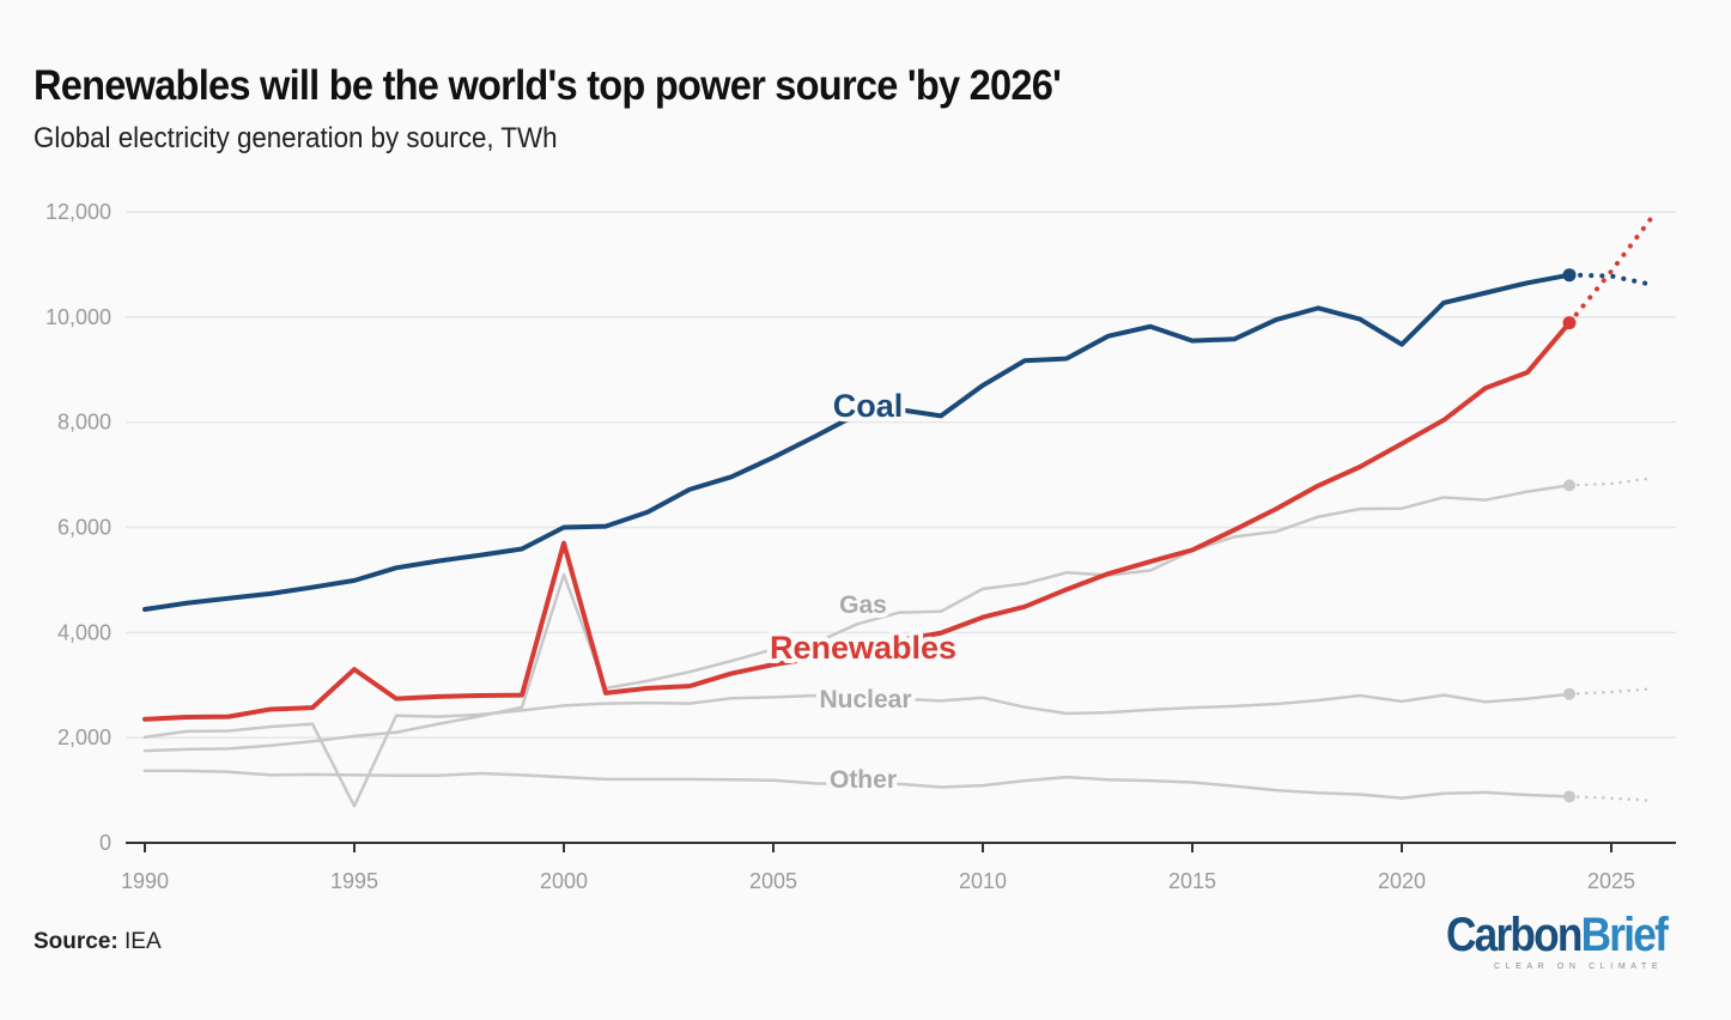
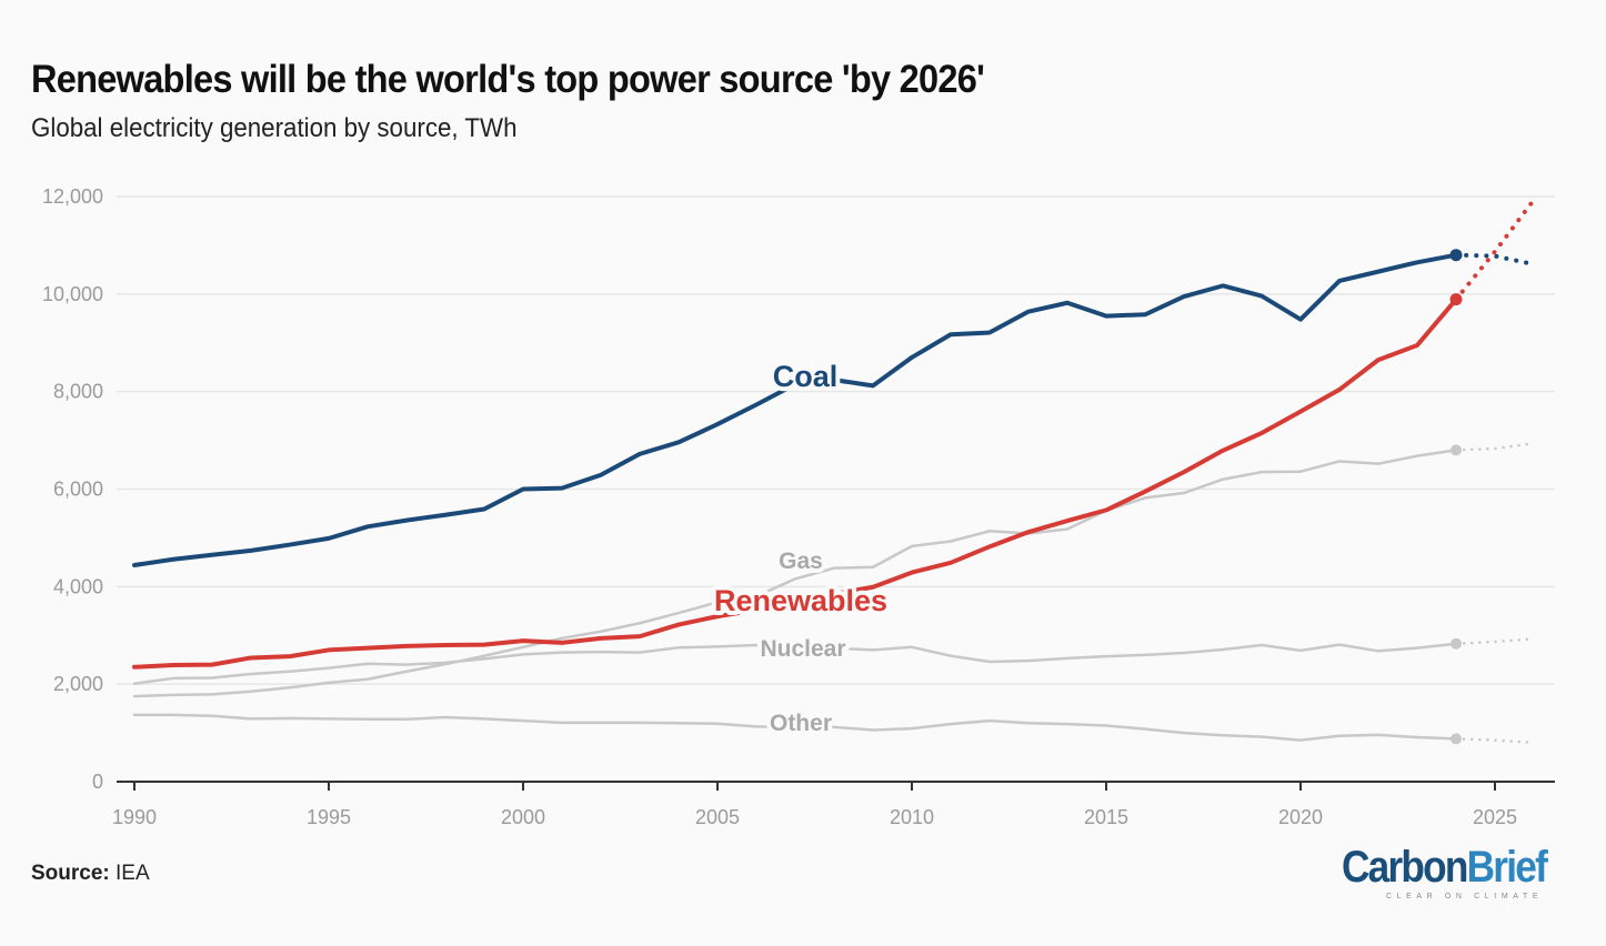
Renewables/1995: 3300 -> 2700
Nuclear/1995: 700 -> 2300
Renewables/2000: 5700 -> 2900
Gas/2000: 5100 -> 2800
